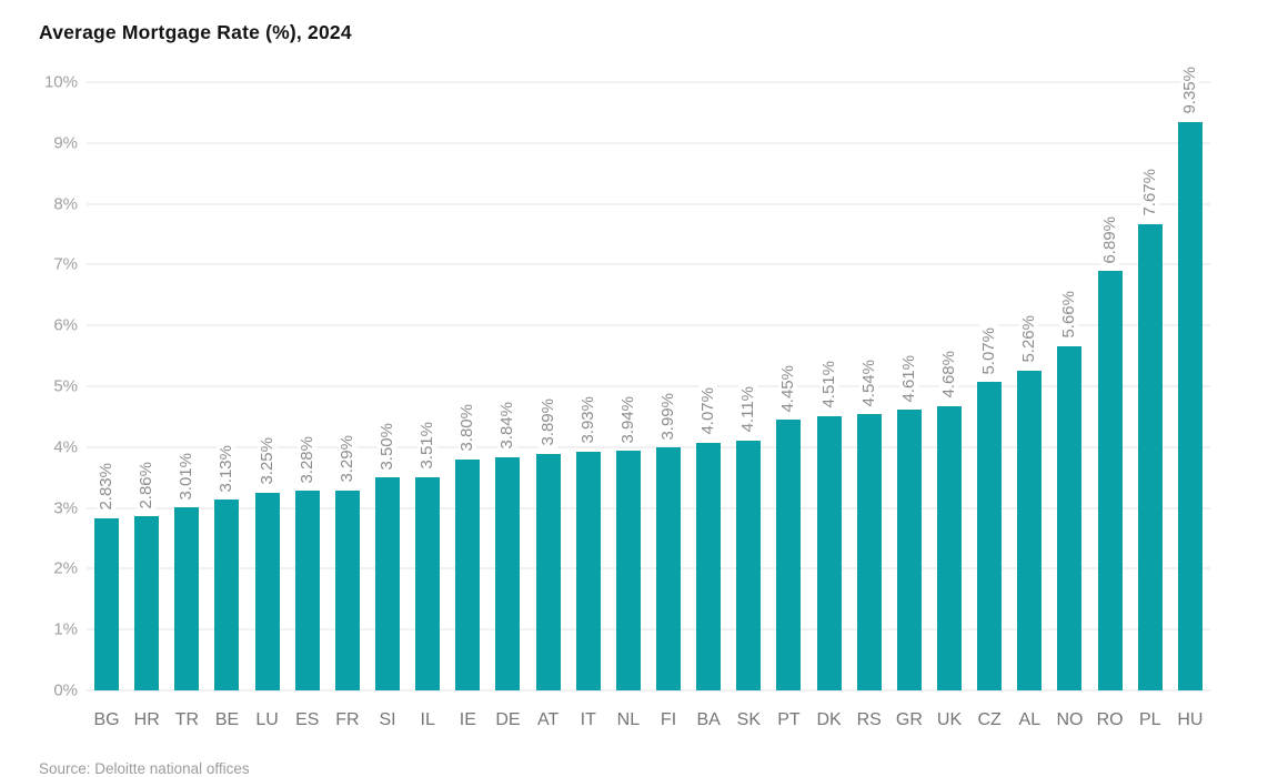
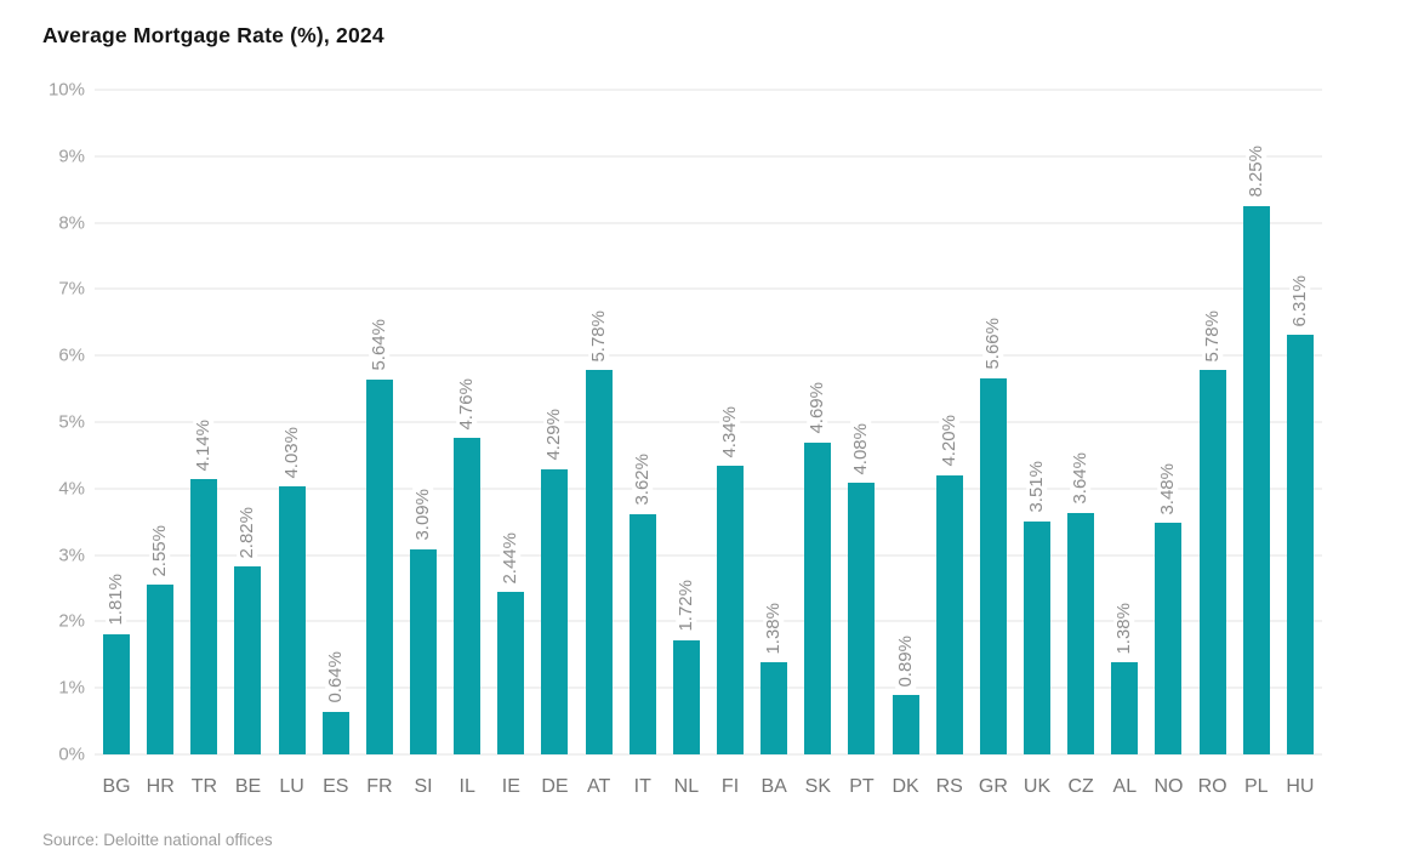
BG: 2.83% -> 1.81%
HR: 2.86% -> 2.55%
TR: 3.01% -> 4.14%
BE: 3.13% -> 2.82%
LU: 3.25% -> 4.03%
ES: 3.28% -> 0.64%
FR: 3.29% -> 5.64%
SI: 3.50% -> 3.09%
IL: 3.51% -> 4.76%
IE: 3.80% -> 2.44%
DE: 3.84% -> 4.29%
AT: 3.89% -> 5.78%
IT: 3.93% -> 3.62%
NL: 3.94% -> 1.72%
FI: 3.99% -> 4.34%
BA: 4.07% -> 1.38%
SK: 4.11% -> 4.69%
PT: 4.45% -> 4.08%
DK: 4.51% -> 0.89%
RS: 4.54% -> 4.20%
GR: 4.61% -> 5.66%
UK: 4.68% -> 3.51%
CZ: 5.07% -> 3.64%
AL: 5.26% -> 1.38%
NO: 5.66% -> 3.48%
RO: 6.89% -> 5.78%
PL: 7.67% -> 8.25%
HU: 9.35% -> 6.31%
